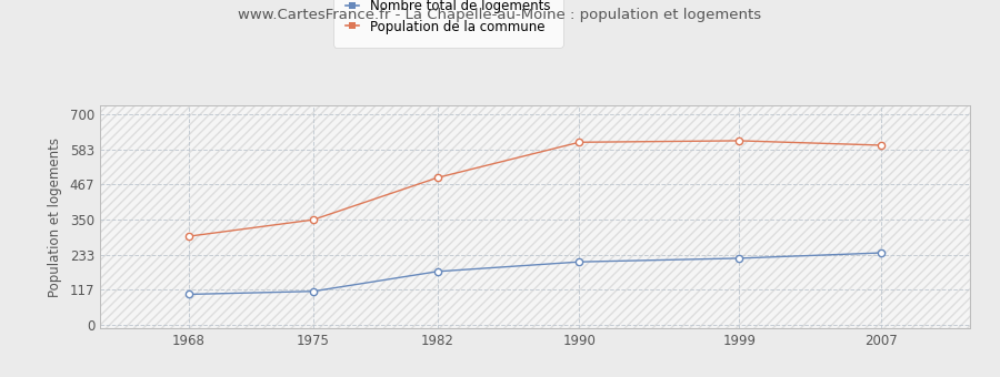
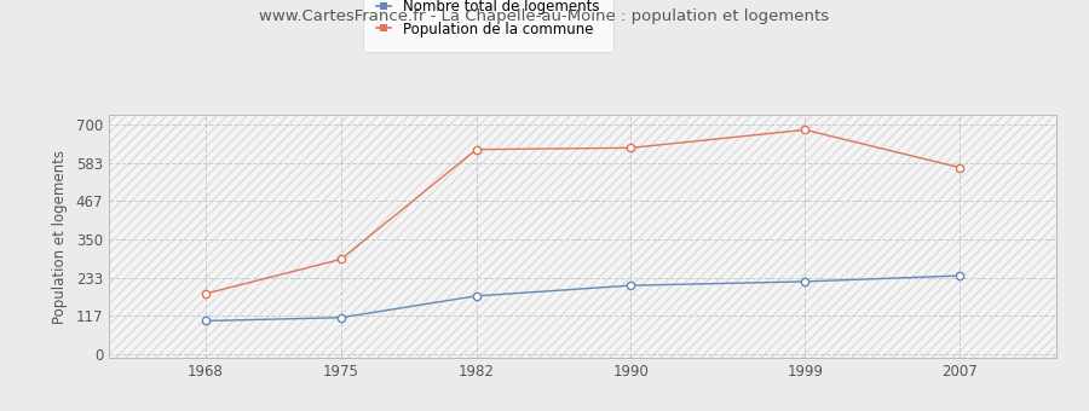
Population de la commune/1968: 295 -> 185
Population de la commune/1975: 350 -> 290
Population de la commune/1982: 490 -> 625
Population de la commune/1990: 608 -> 630
Population de la commune/1999: 613 -> 685
Population de la commune/2007: 598 -> 570
